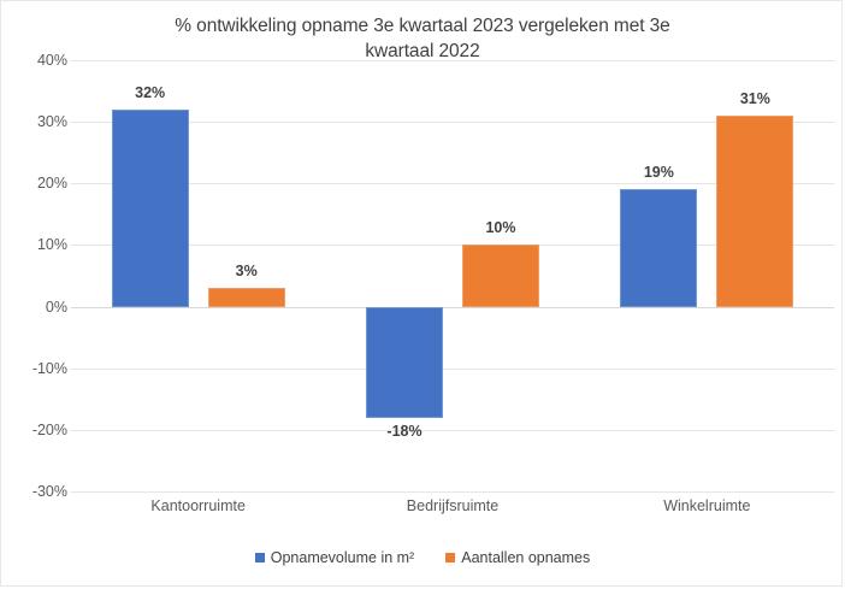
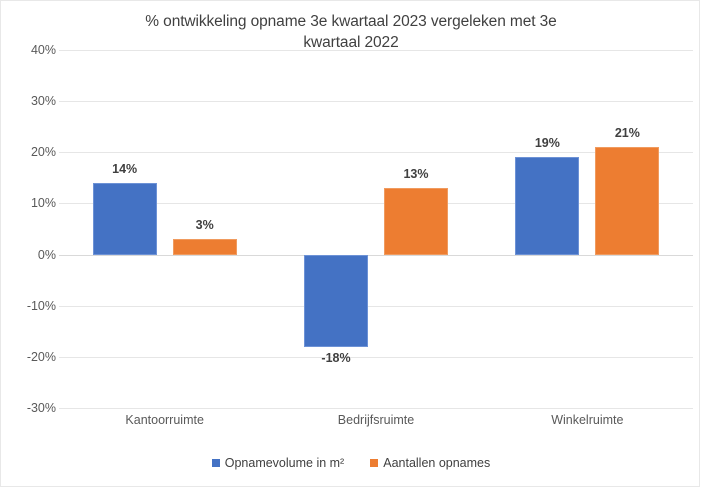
Opnamevolume in m²/Kantoorruimte: 32% -> 14%
Aantallen opnames/Bedrijfsruimte: 10% -> 13%
Aantallen opnames/Winkelruimte: 31% -> 21%
